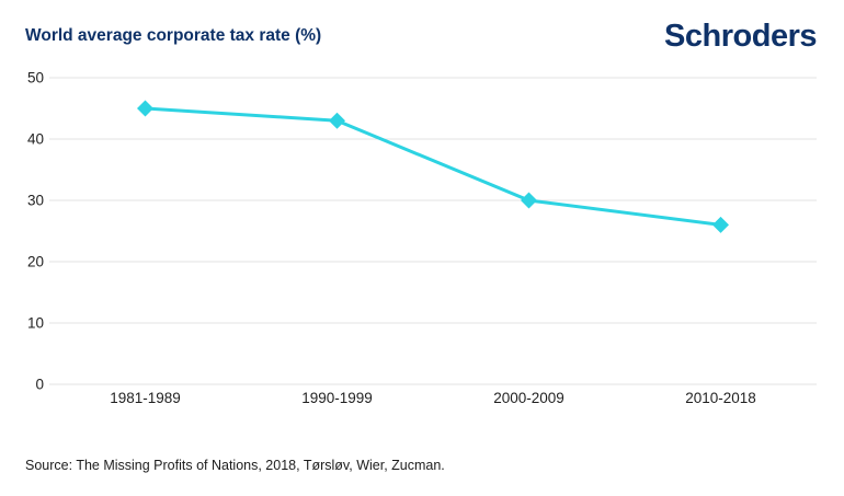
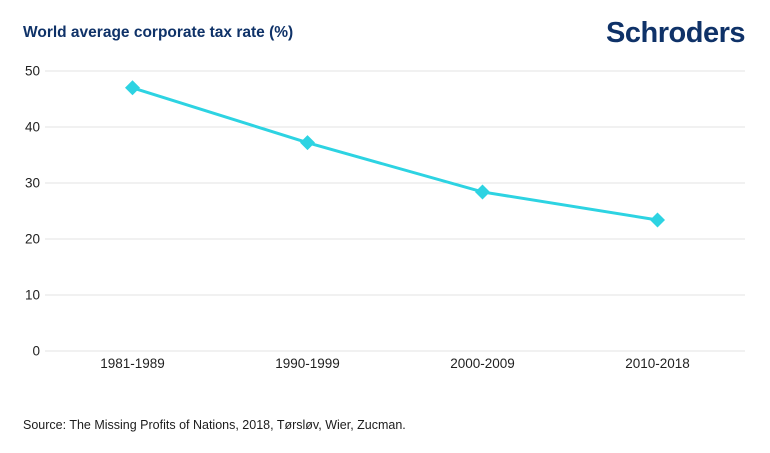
1981-1989: 45 -> 47
1990-1999: 43 -> 37
2000-2009: 30 -> 28
2010-2018: 26 -> 23
